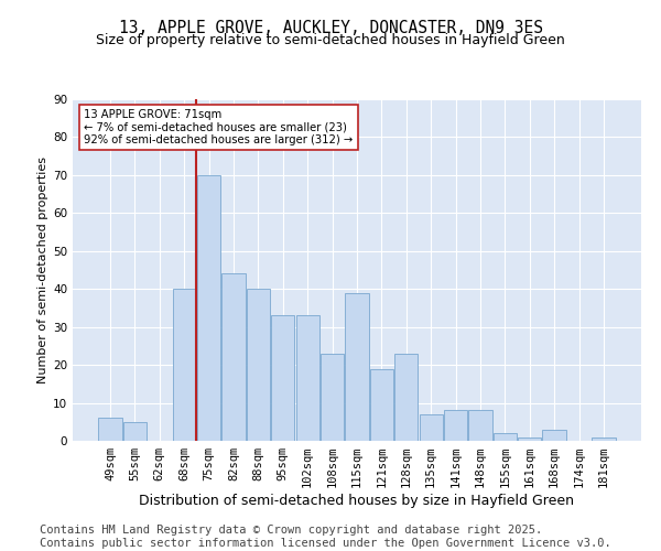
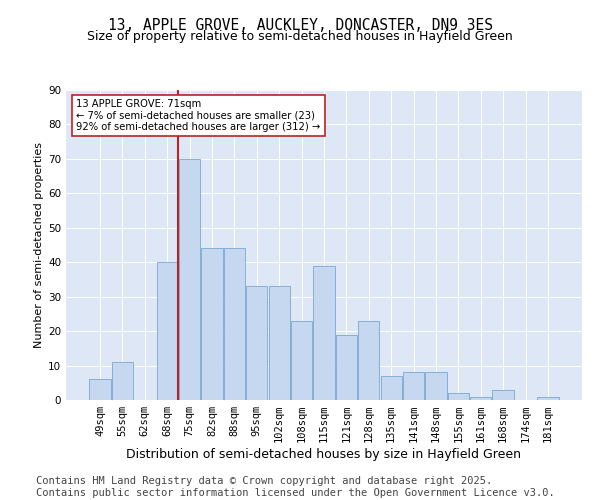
55sqm: 5 -> 11
88sqm: 40 -> 44
